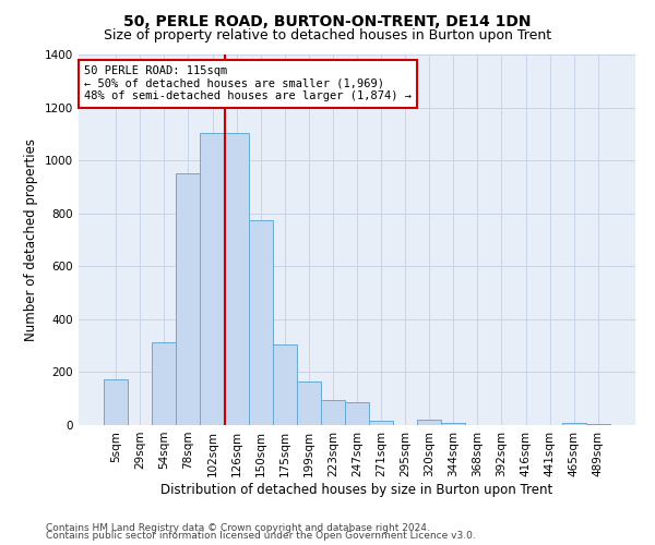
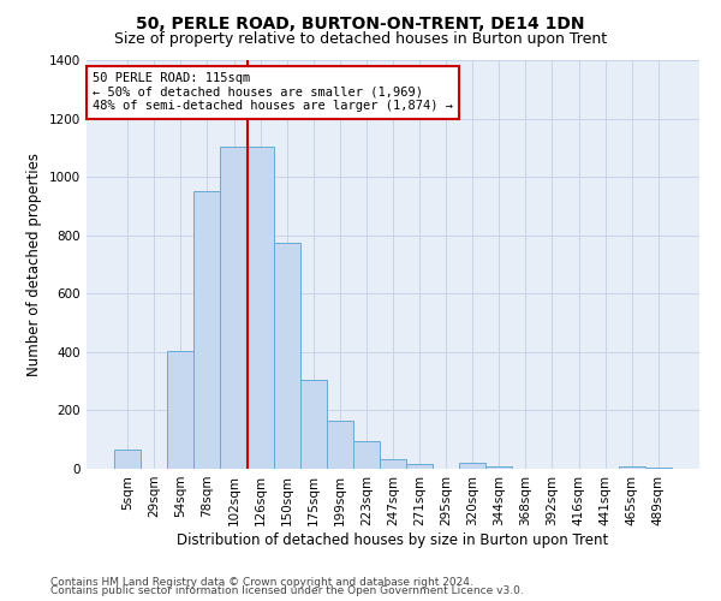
5sqm: 175 -> 65
54sqm: 315 -> 405
247sqm: 85 -> 35
